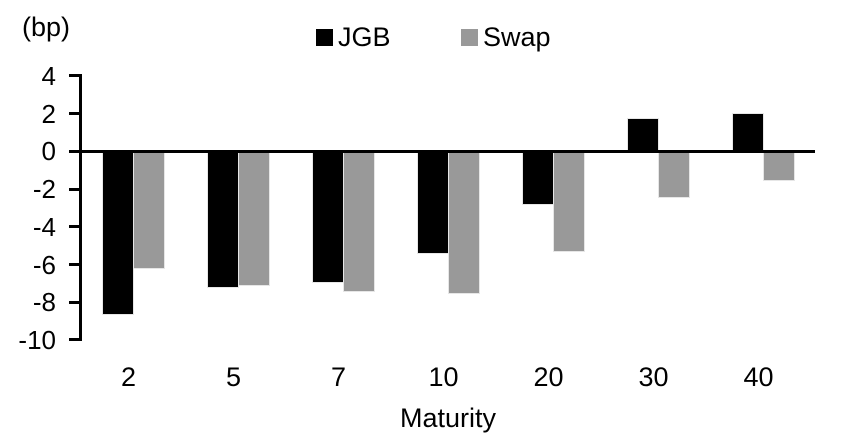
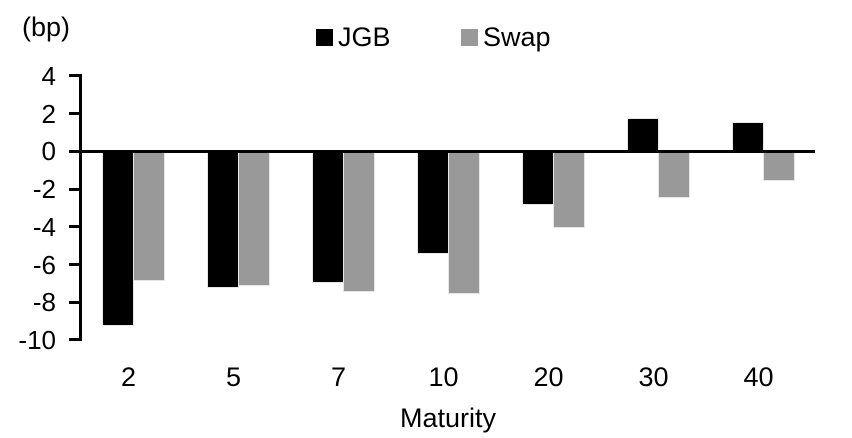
JGB/2: -8.6 -> -9.2
Swap/2: -6.2 -> -6.8
Swap/20: -5.3 -> -4.0
JGB/40: 2.0 -> 1.5
